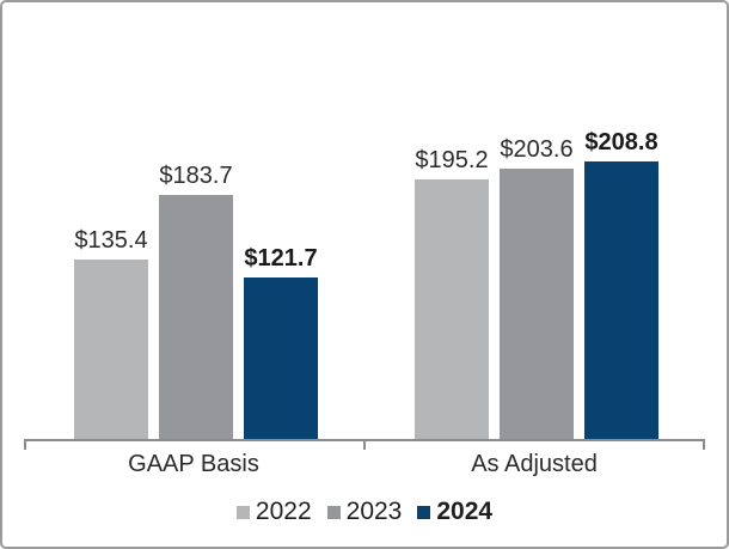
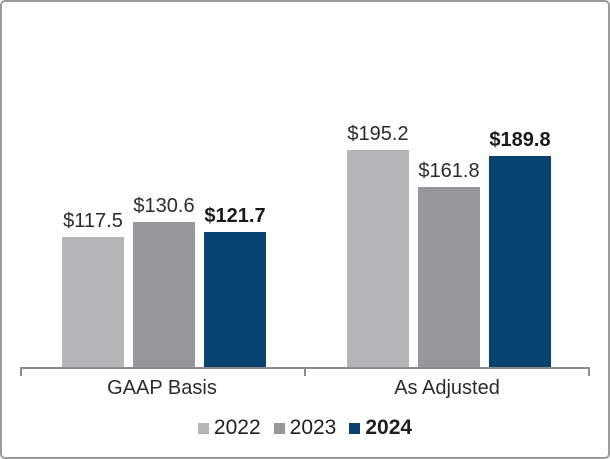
2022/GAAP Basis: $135.4 -> $117.5
2023/GAAP Basis: $183.7 -> $130.6
2023/As Adjusted: $203.6 -> $161.8
2024/As Adjusted: $208.8 -> $189.8
